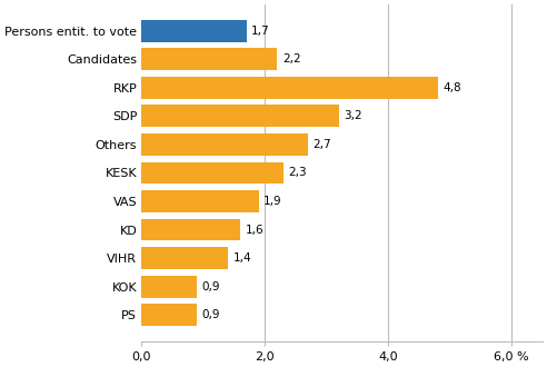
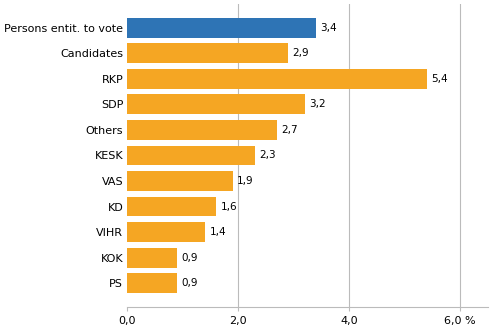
Persons entit. to vote: 1,7 -> 3,4
Candidates: 2,2 -> 2,9
RKP: 4,8 -> 5,4
